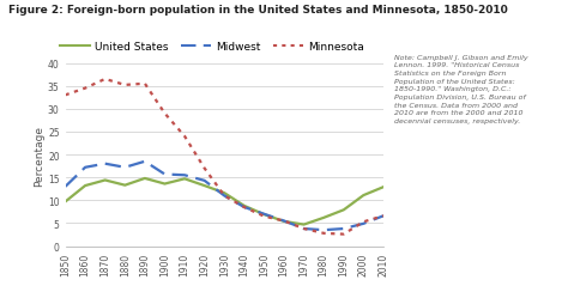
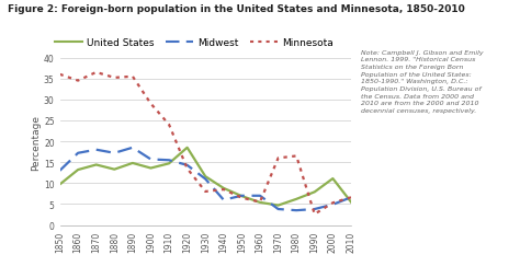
Minnesota/1850: 33.0 -> 36.0
United States/1920: 13.2 -> 18.5
Minnesota/1920: 17.0 -> 13.5
Minnesota/1930: 11.0 -> 8.0
Midwest/1940: 8.5 -> 6.0
Midwest/1960: 5.5 -> 7.0
Minnesota/1970: 3.8 -> 16.0
Minnesota/1980: 2.8 -> 16.5
United States/2010: 12.9 -> 5.5
